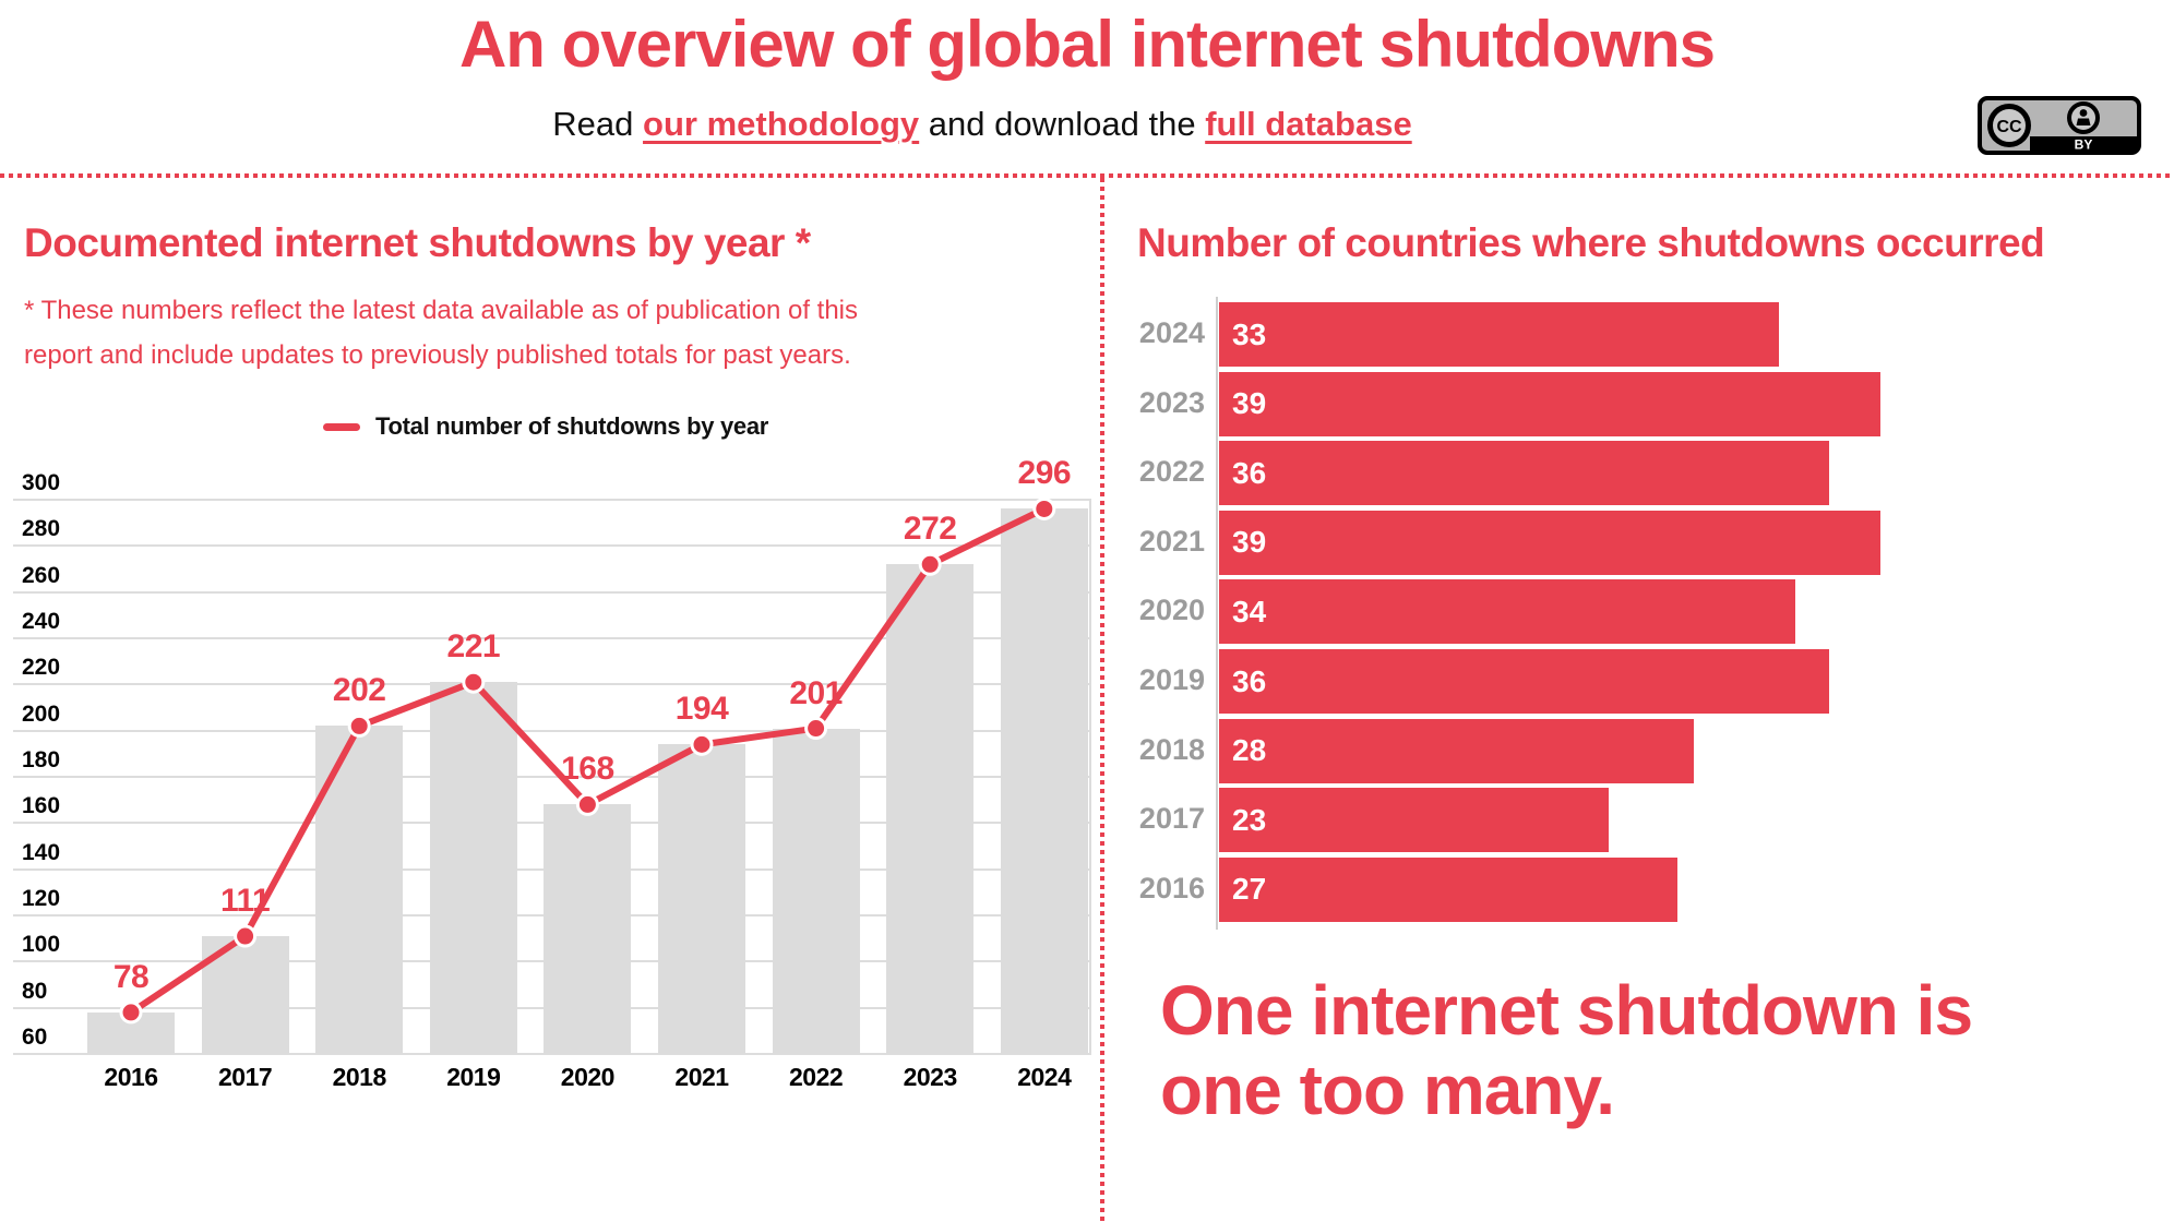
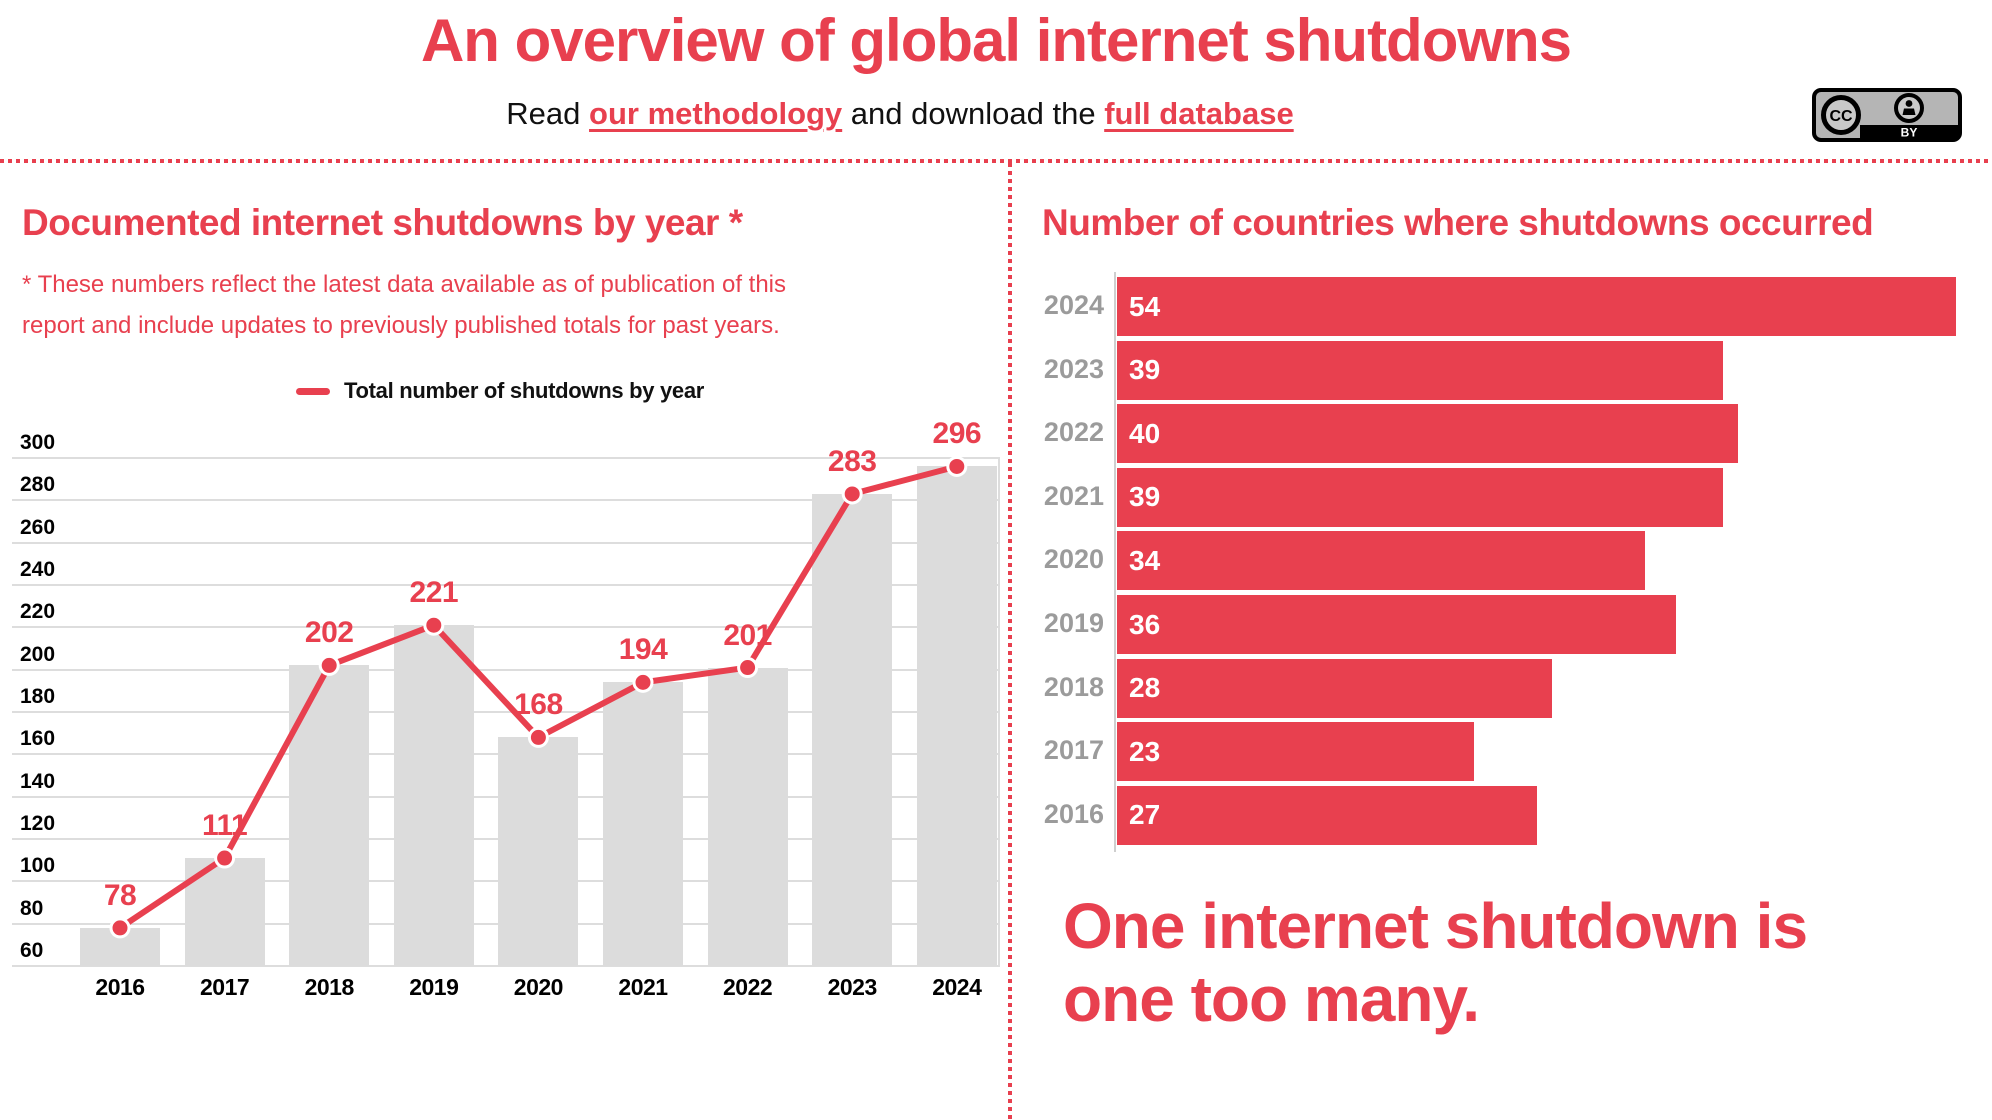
Documented internet shutdowns by year */2023: 272 -> 283
Number of countries where shutdowns occurred/2024: 33 -> 54
Number of countries where shutdowns occurred/2022: 36 -> 40
